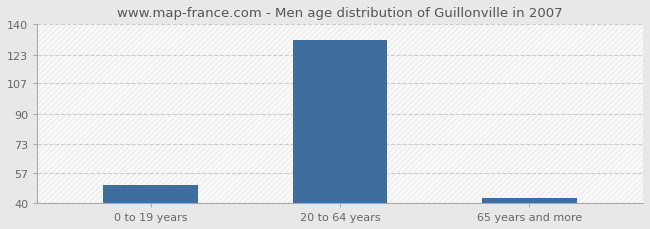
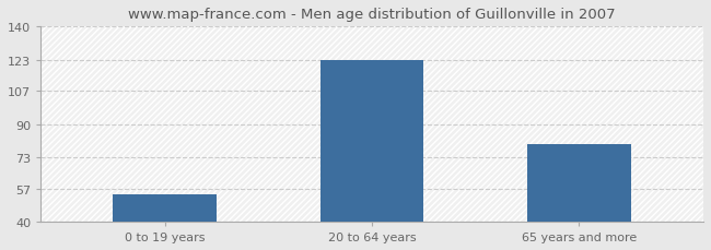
0 to 19 years: 50 -> 54
20 to 64 years: 131 -> 123
65 years and more: 43 -> 80
